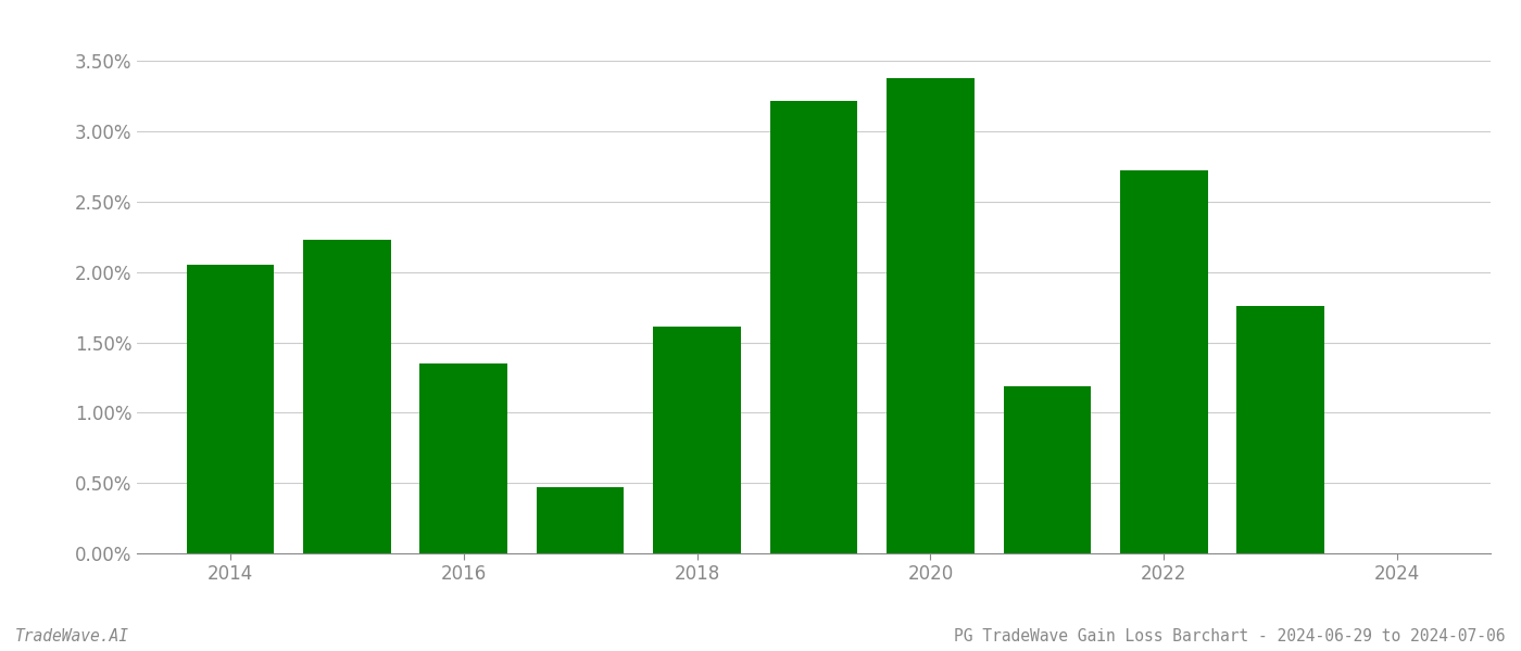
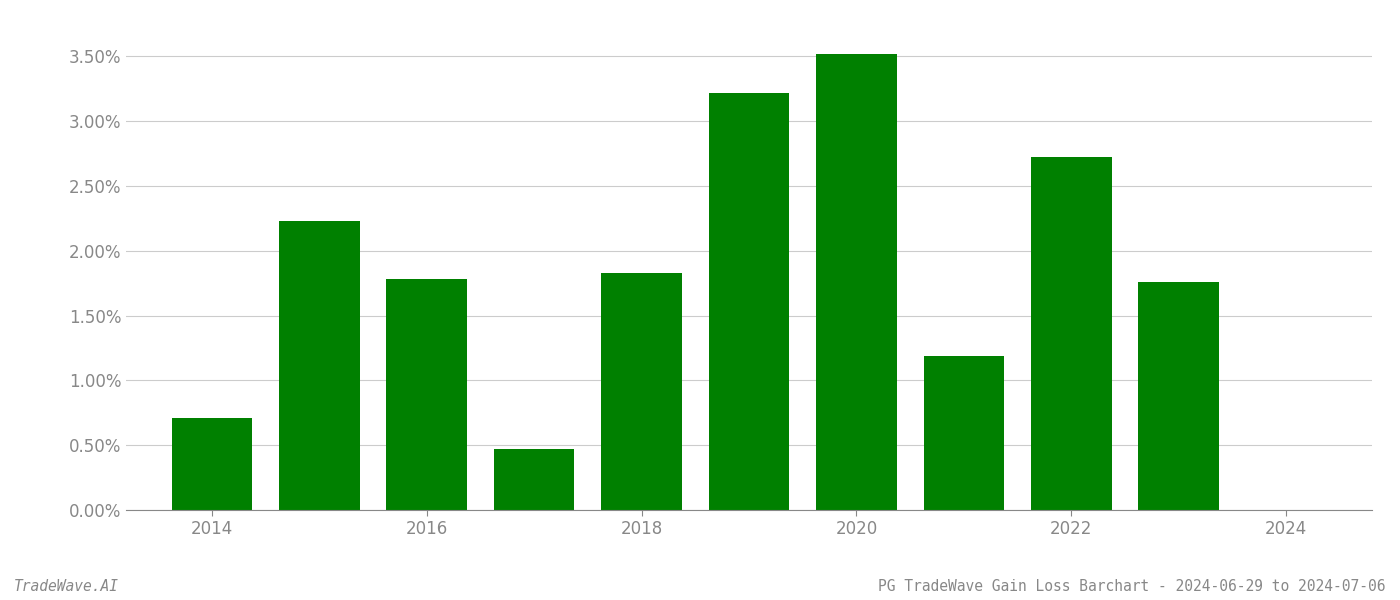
2014: 2.05% -> 0.71%
2016: 1.35% -> 1.78%
2018: 1.61% -> 1.83%
2020: 3.38% -> 3.52%
